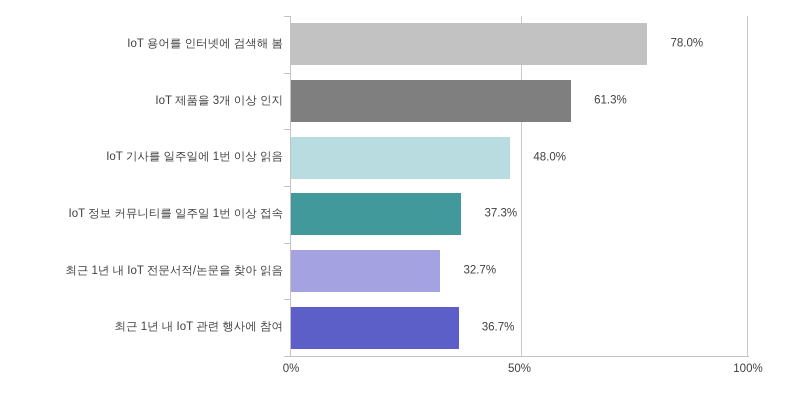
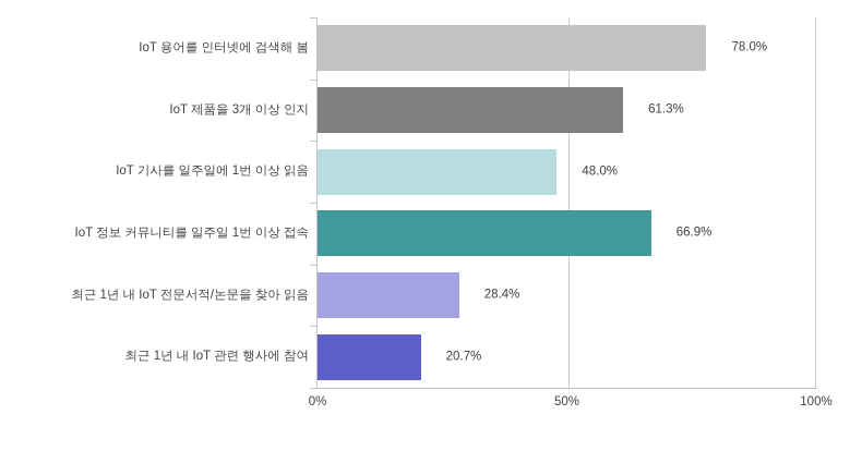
IoT 정보 커뮤니티를 일주일 1번 이상 접속: 37.3% -> 66.9%
최근 1년 내 IoT 전문서적/논문을 찾아 읽음: 32.7% -> 28.4%
최근 1년 내 IoT 관련 행사에 참여: 36.7% -> 20.7%
